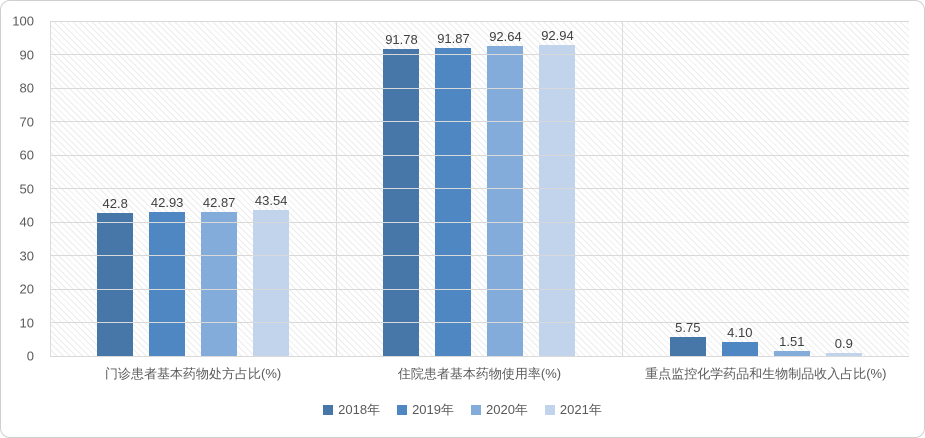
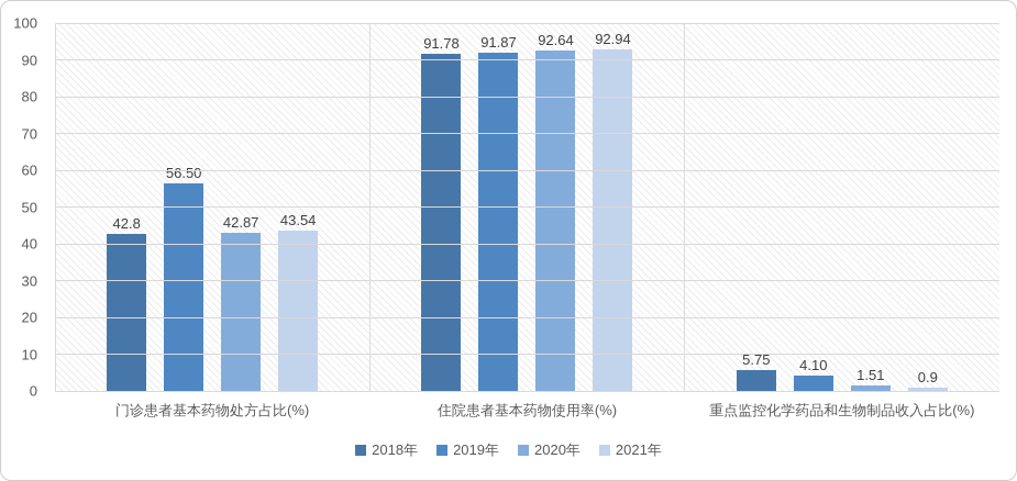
2019年/门诊患者基本药物处方占比(%): 42.93 -> 56.50
